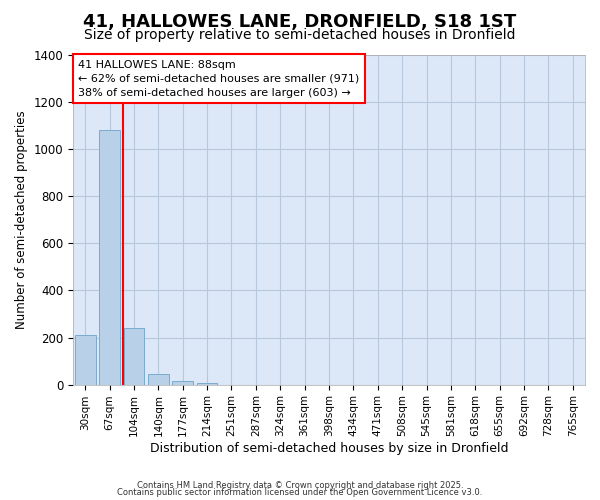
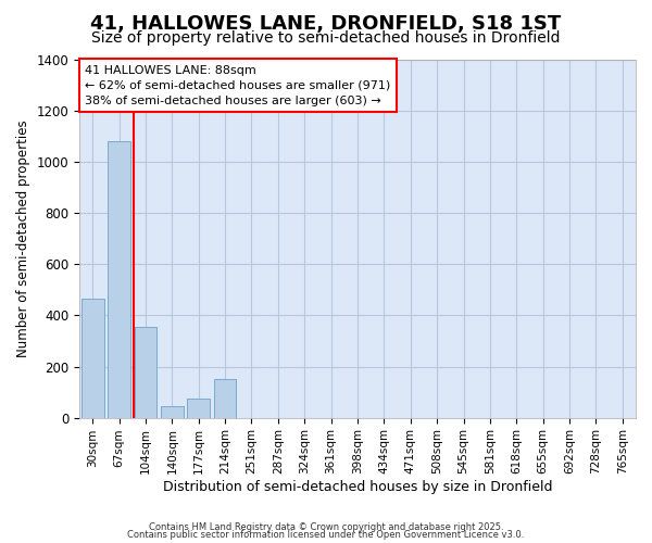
30sqm: 210 -> 465
104sqm: 240 -> 355
177sqm: 15 -> 75
214sqm: 5 -> 150
